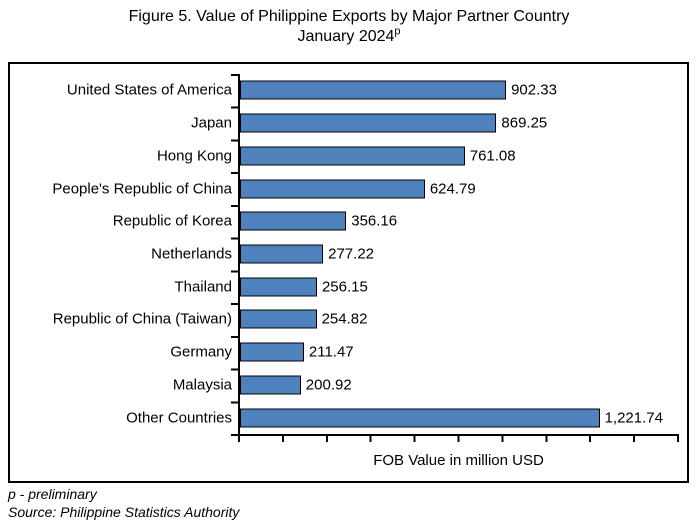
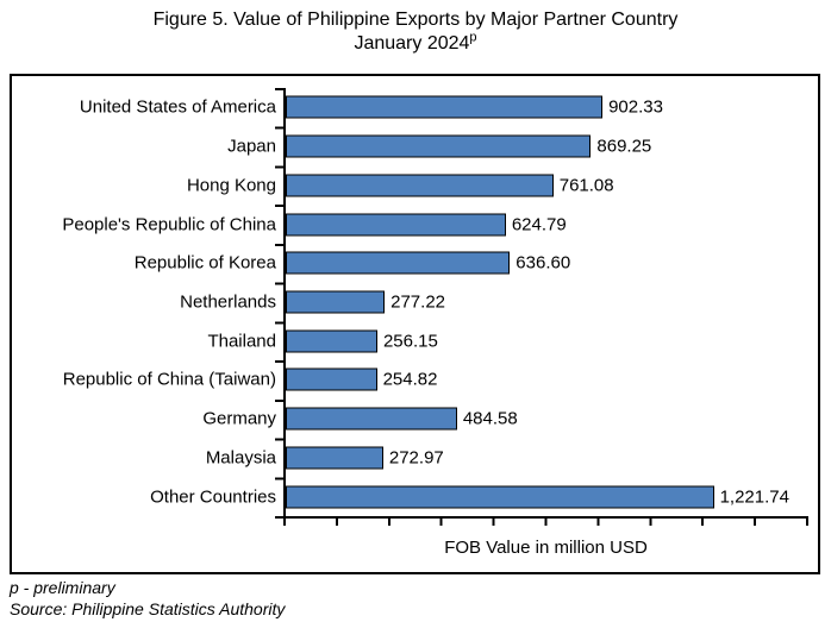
Republic of Korea: 356.16 -> 636.60
Germany: 211.47 -> 484.58
Malaysia: 200.92 -> 272.97
